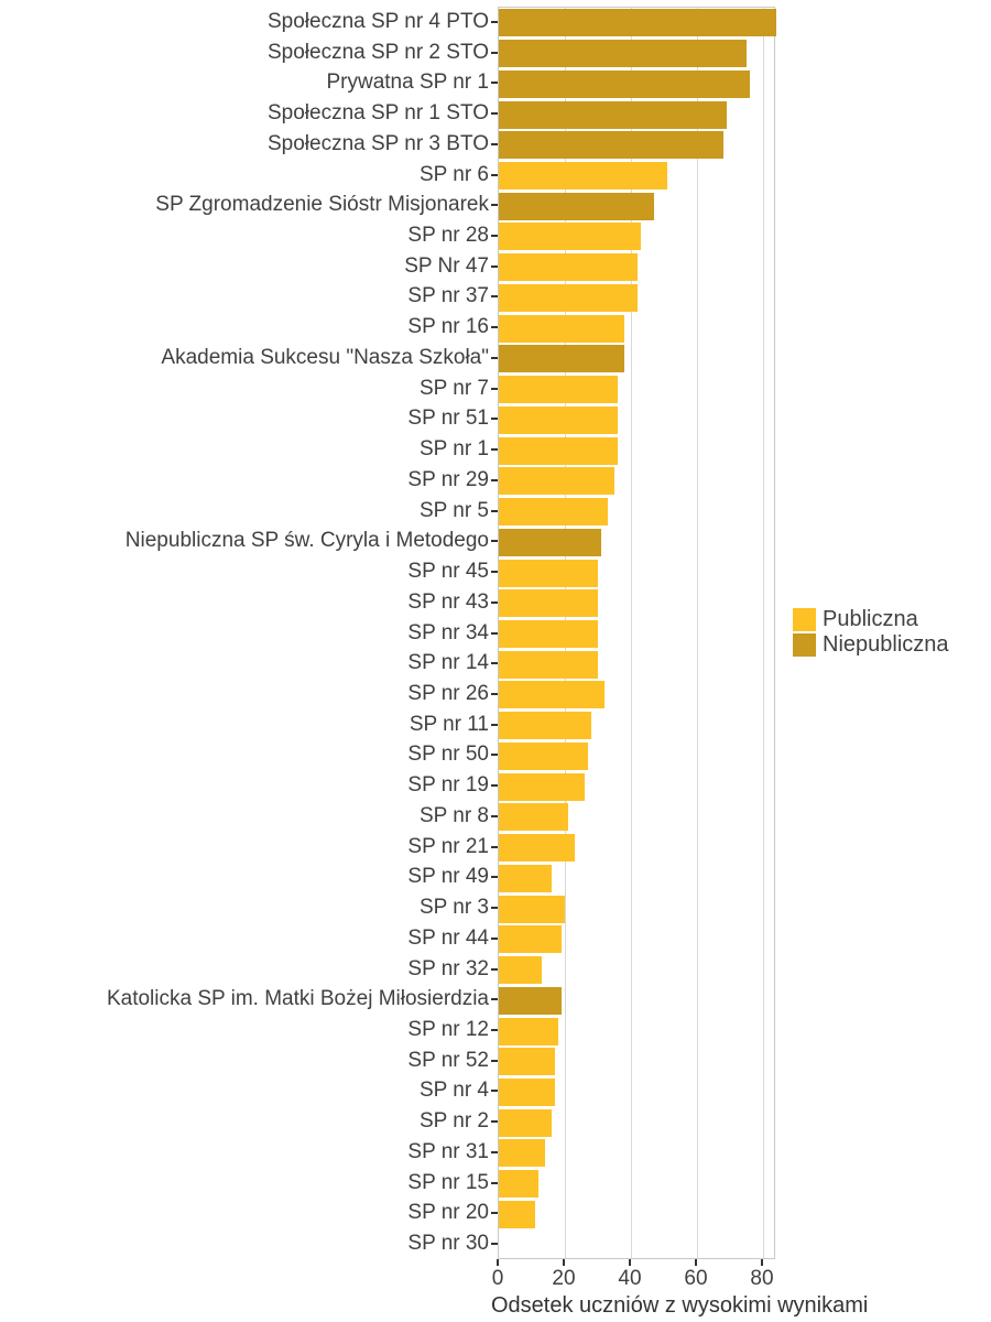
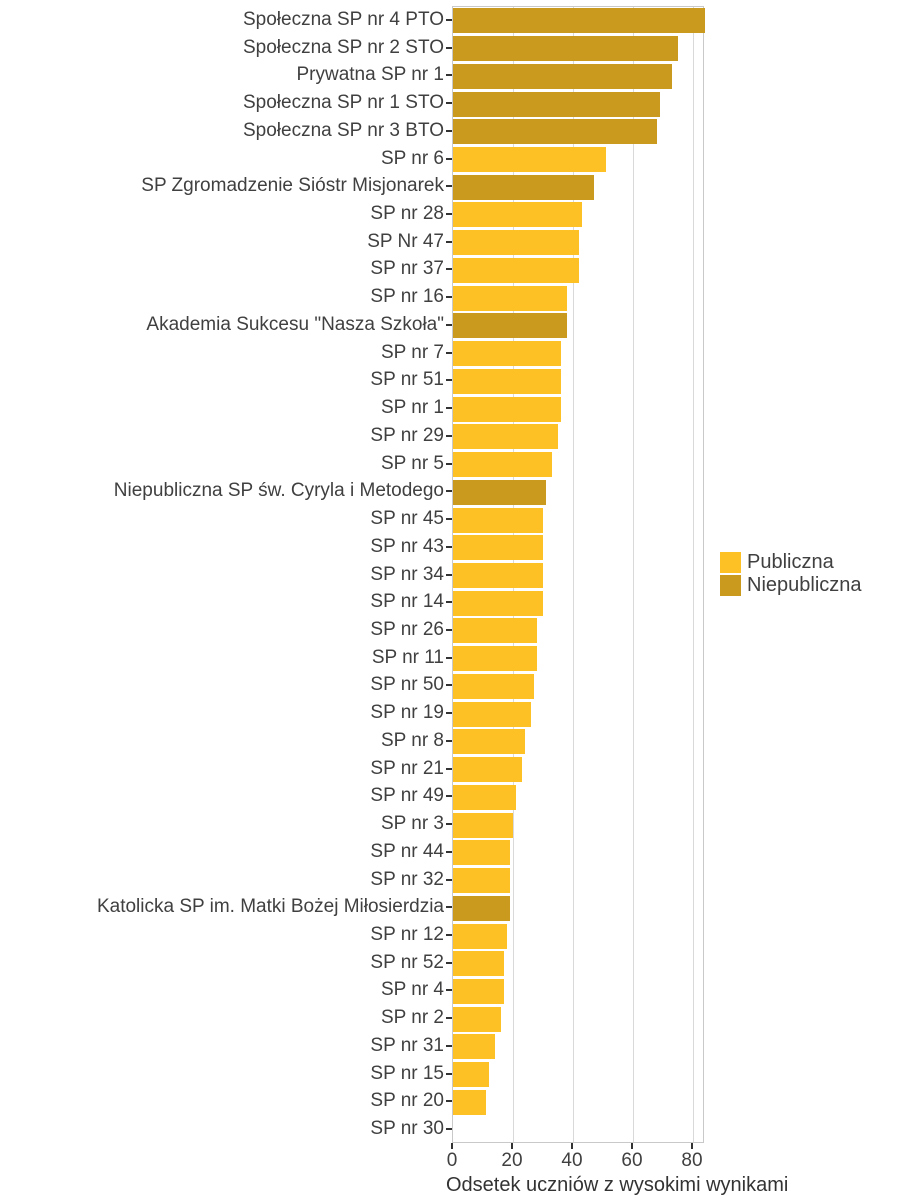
Prywatna SP nr 1: 76 -> 73
SP nr 26: 32 -> 28
SP nr 8: 21 -> 24
SP nr 49: 16 -> 21
SP nr 32: 13 -> 19
